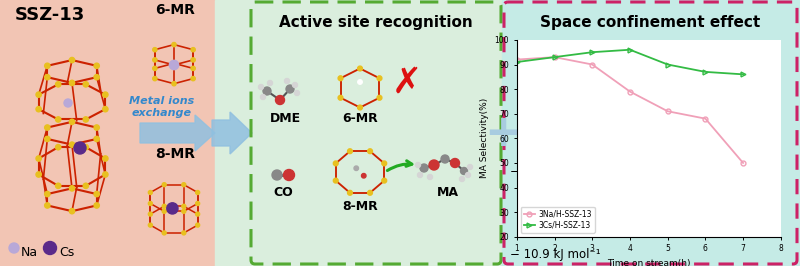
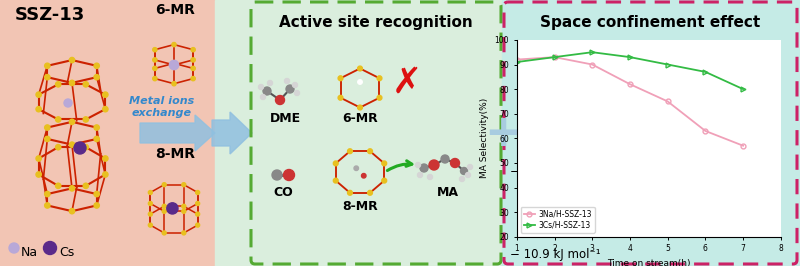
3Na/H-SSZ-13/4: 79 -> 82
3Cs/H-SSZ-13/4: 96 -> 93
3Na/H-SSZ-13/5: 71 -> 75
3Na/H-SSZ-13/6: 68 -> 63
3Na/H-SSZ-13/7: 50 -> 57
3Cs/H-SSZ-13/7: 86 -> 80
